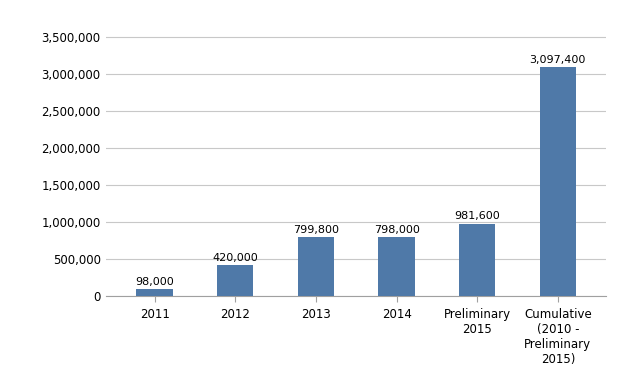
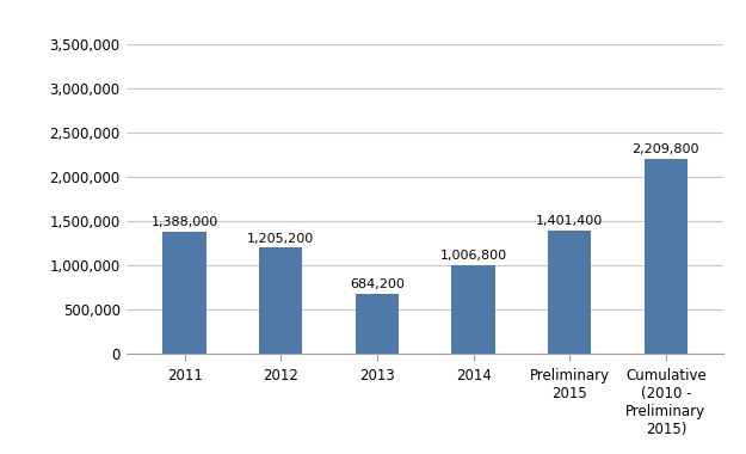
2011: 98,000 -> 1,388,000
2012: 420,000 -> 1,205,200
2013: 799,800 -> 684,200
2014: 798,000 -> 1,006,800
Preliminary 2015: 981,600 -> 1,401,400
Cumulative (2010 - Preliminary 2015): 3,097,400 -> 2,209,800
